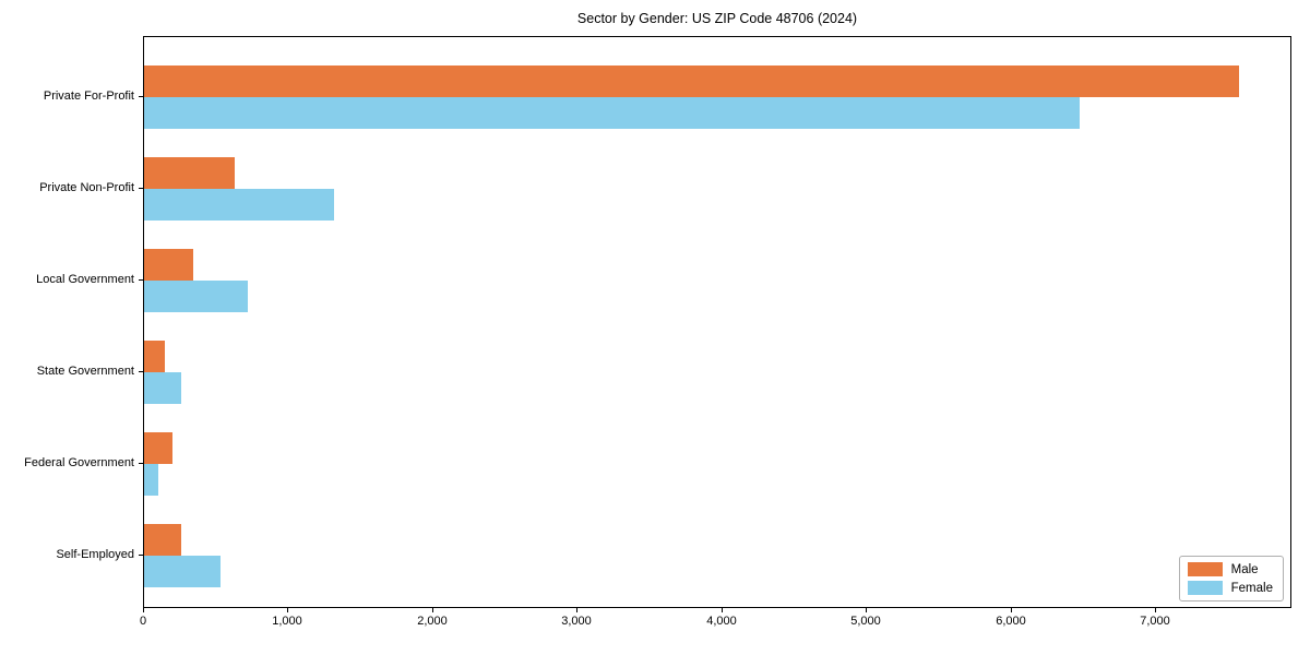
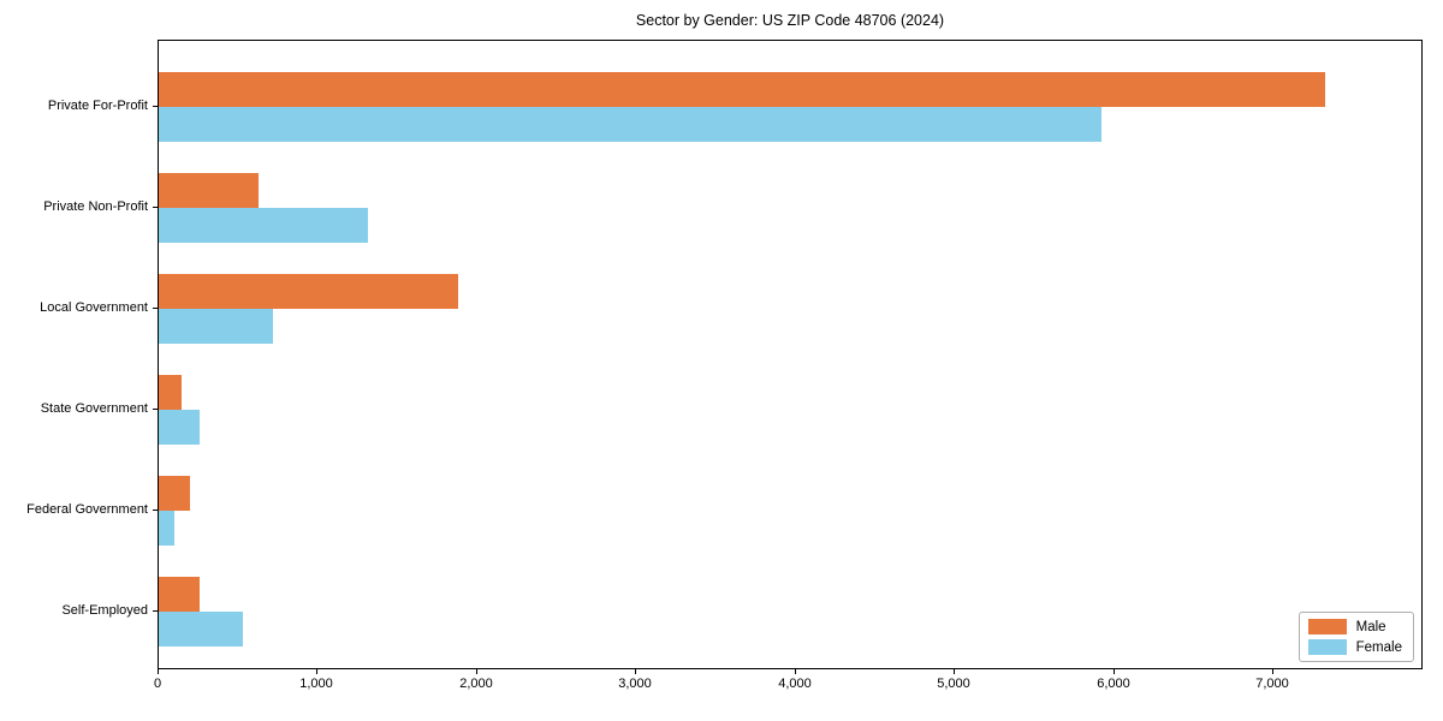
Male/Private For-Profit: 7570 -> 7320
Female/Private For-Profit: 6470 -> 5920
Male/Local Government: 340 -> 1880
